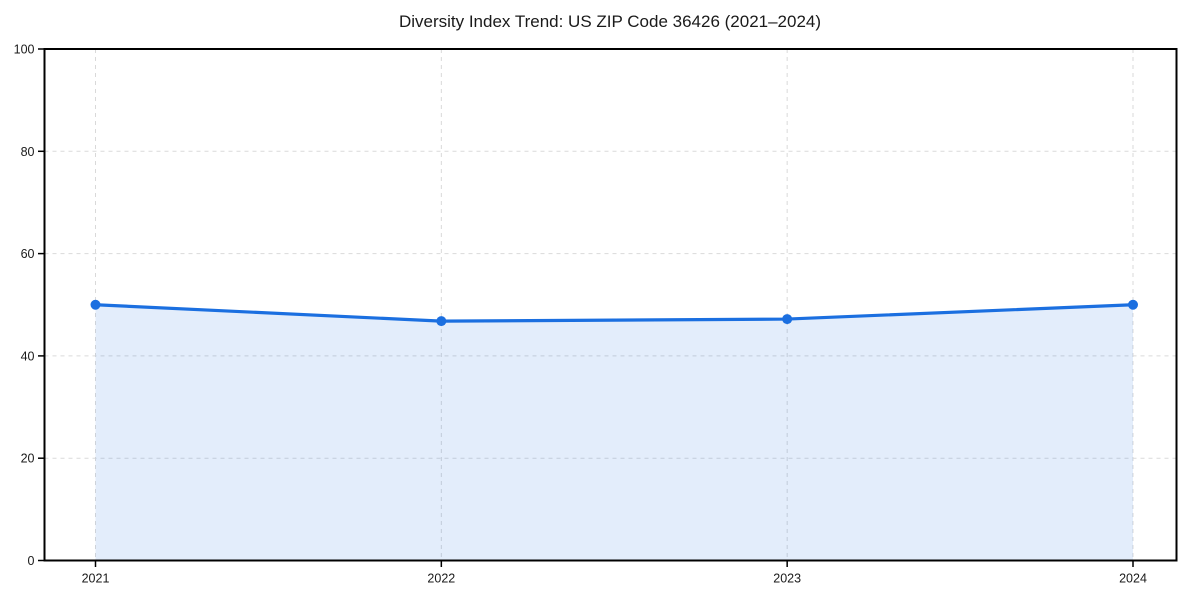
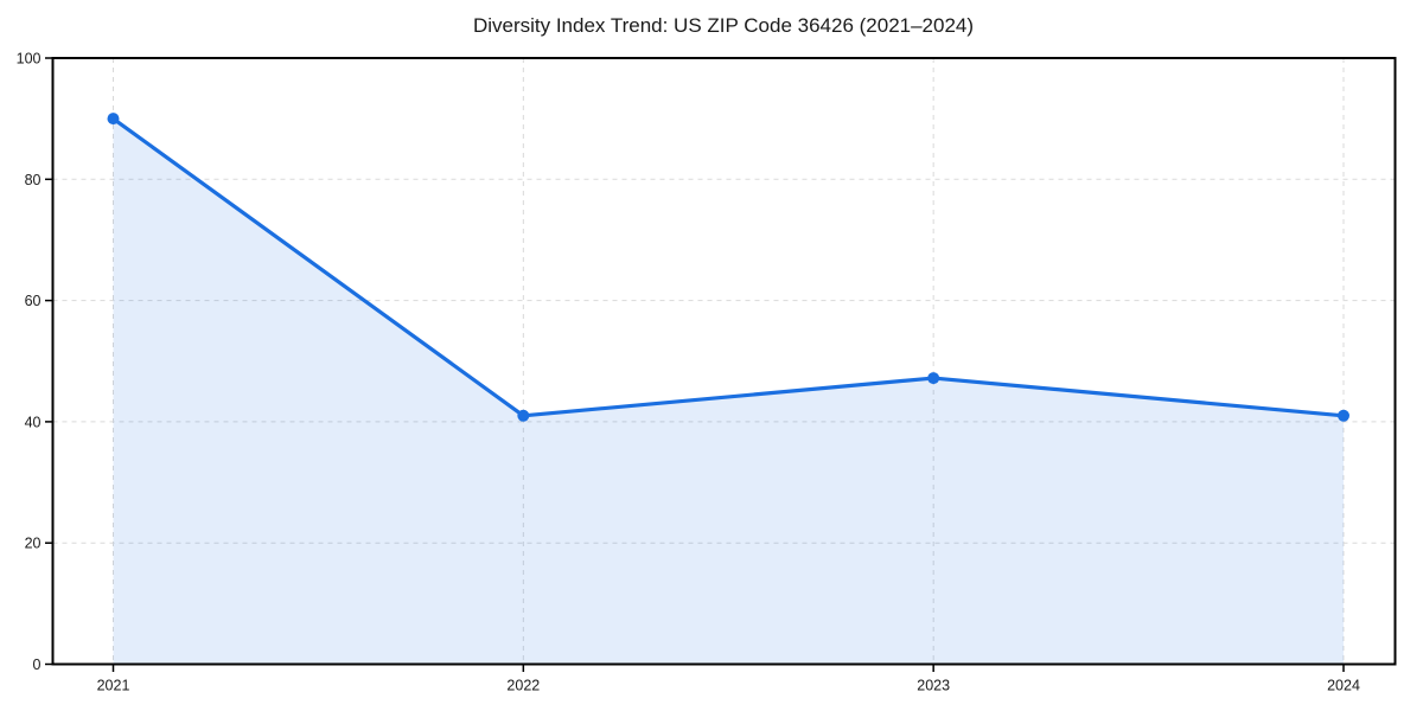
2021: 50 -> 90
2022: 47 -> 41
2024: 50 -> 41
